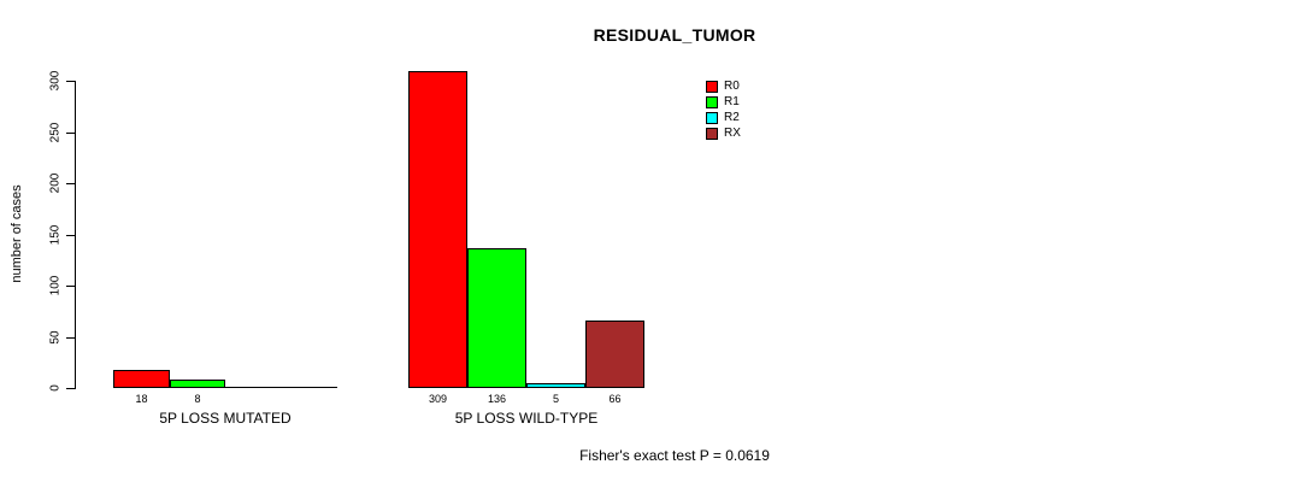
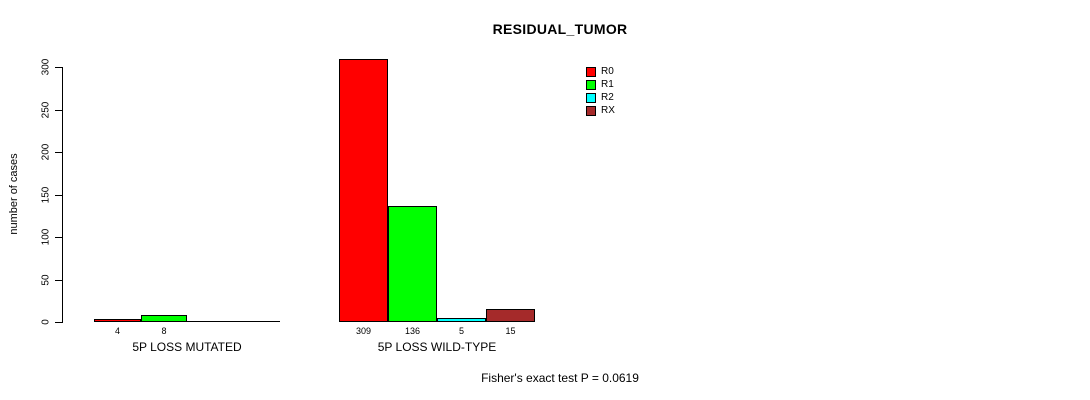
R0/5P LOSS MUTATED: 18 -> 4
RX/5P LOSS WILD-TYPE: 66 -> 15
